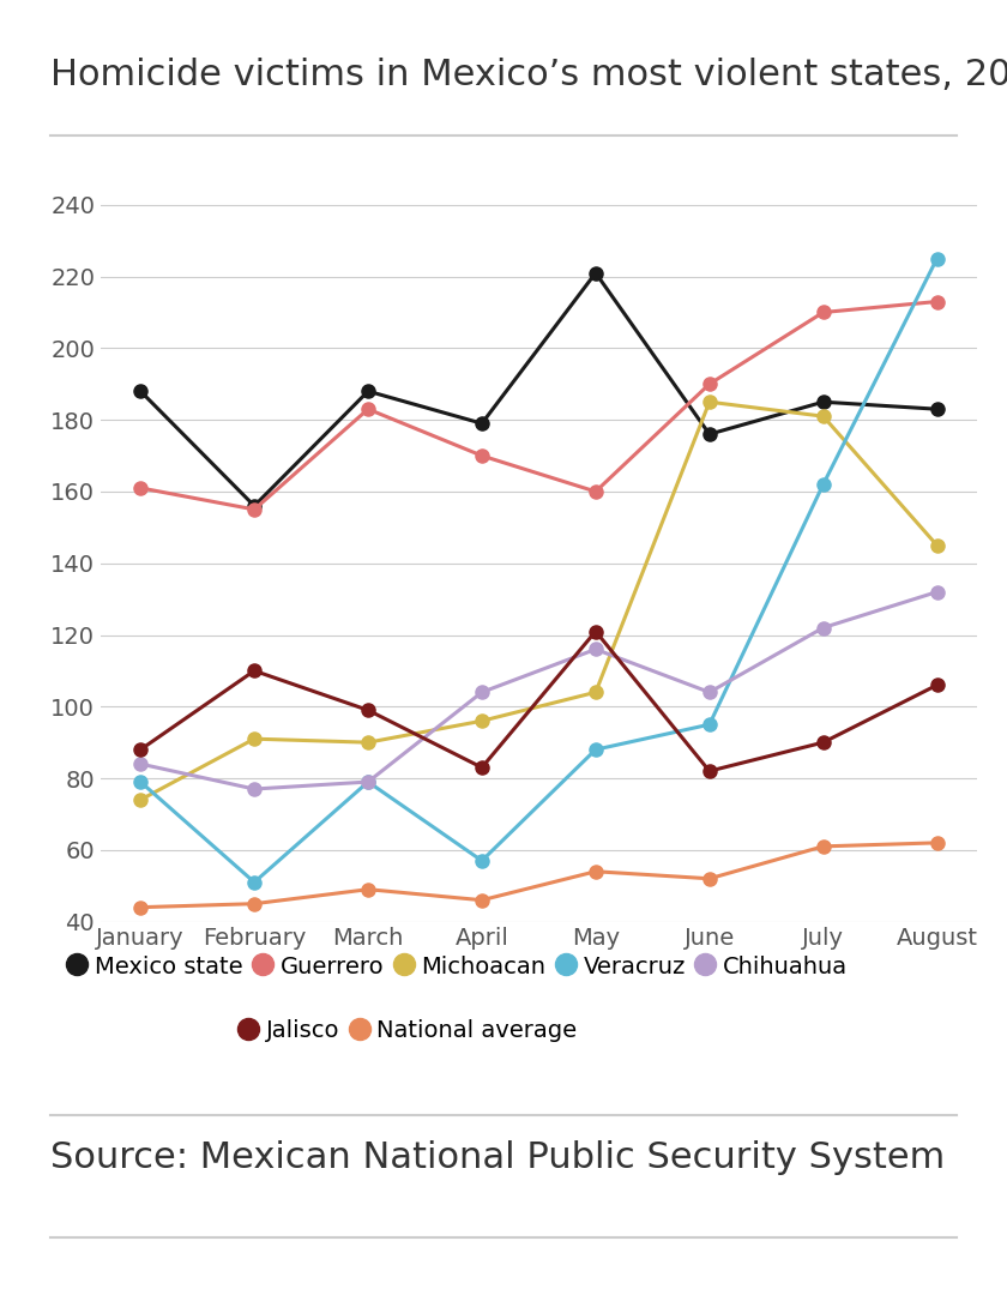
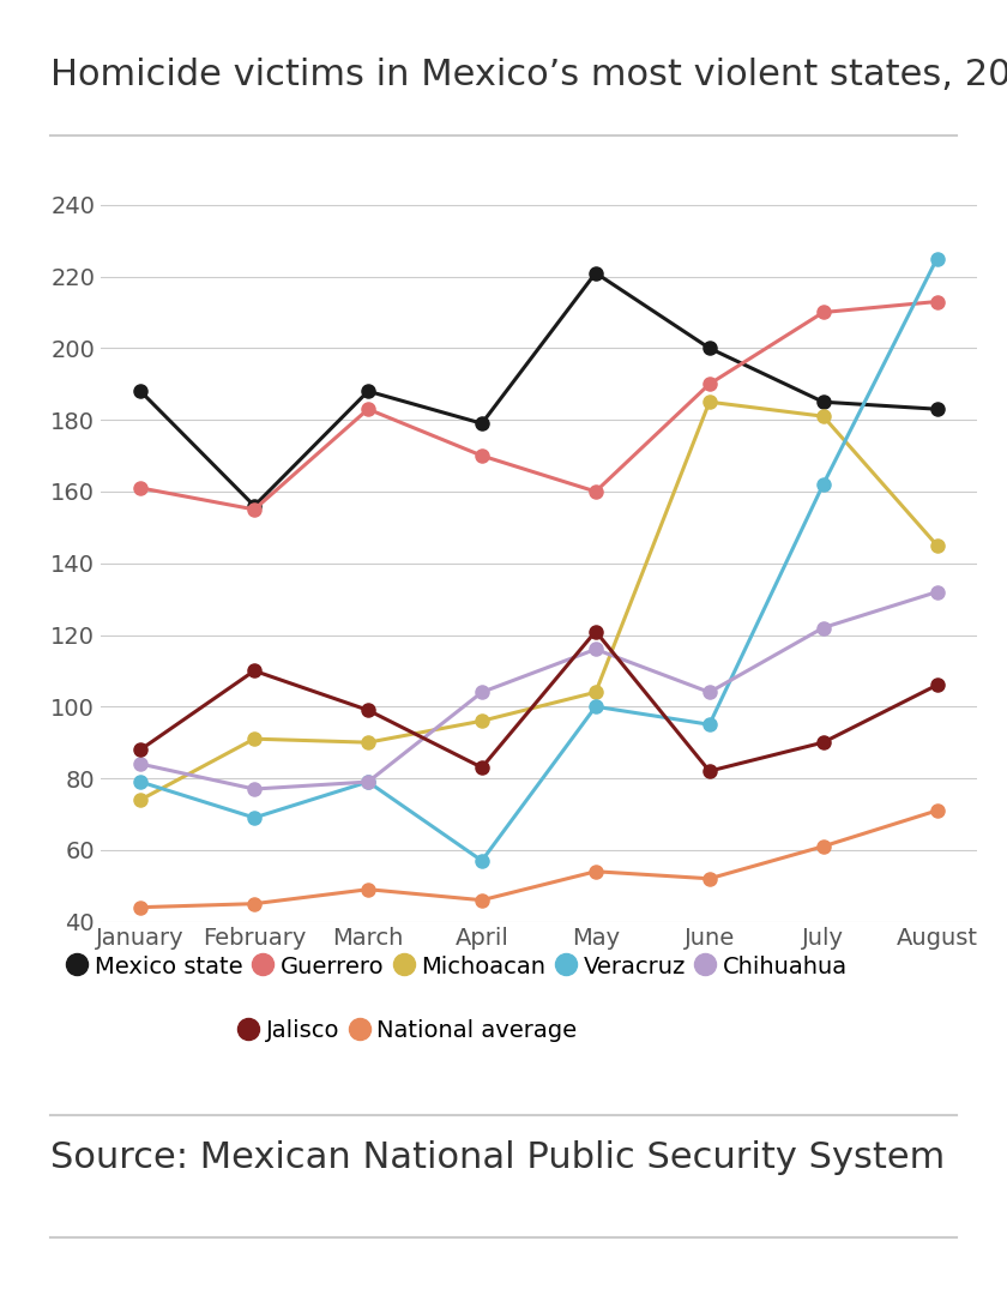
Veracruz/February: 51 -> 69
Veracruz/May: 88 -> 100
Mexico state/June: 176 -> 200
National average/August: 62 -> 71
